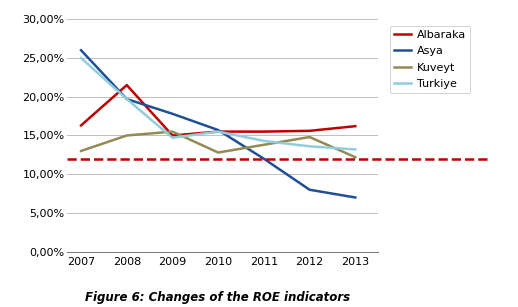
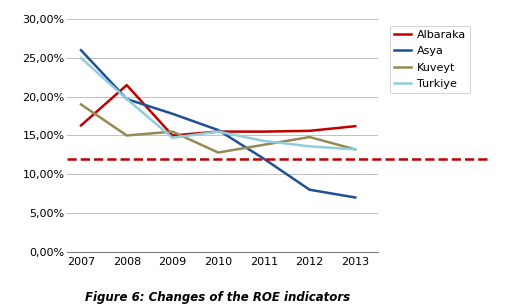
Kuveyt/2007: 13,0% -> 19,0%
Kuveyt/2013: 12,2% -> 13,2%
